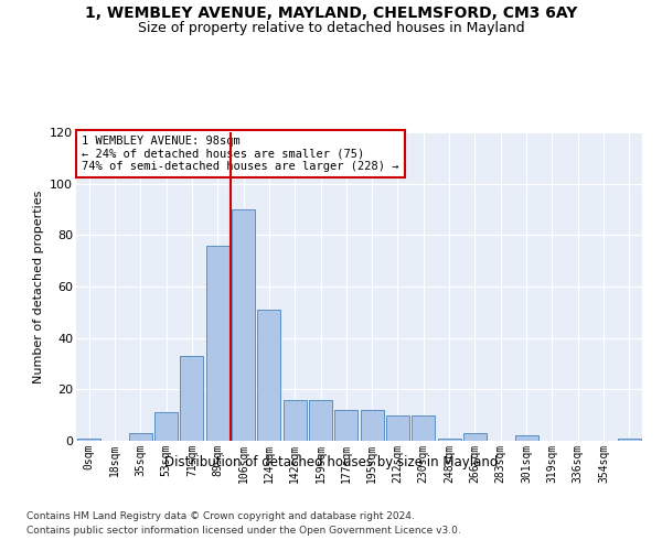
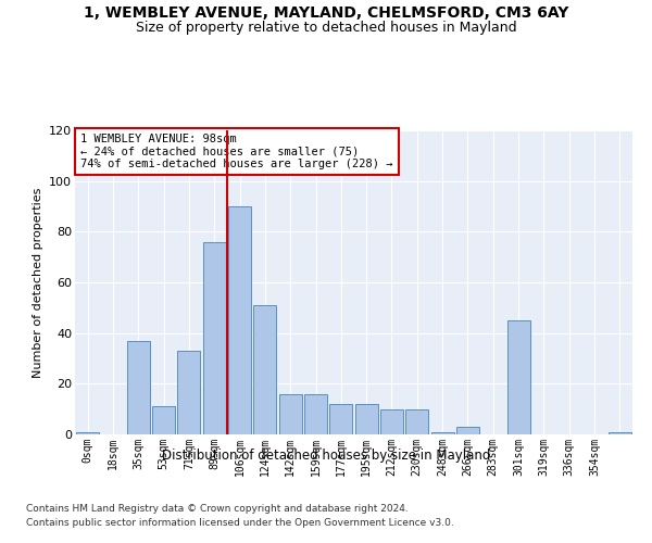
35sqm: 3 -> 37
301sqm: 2 -> 45
